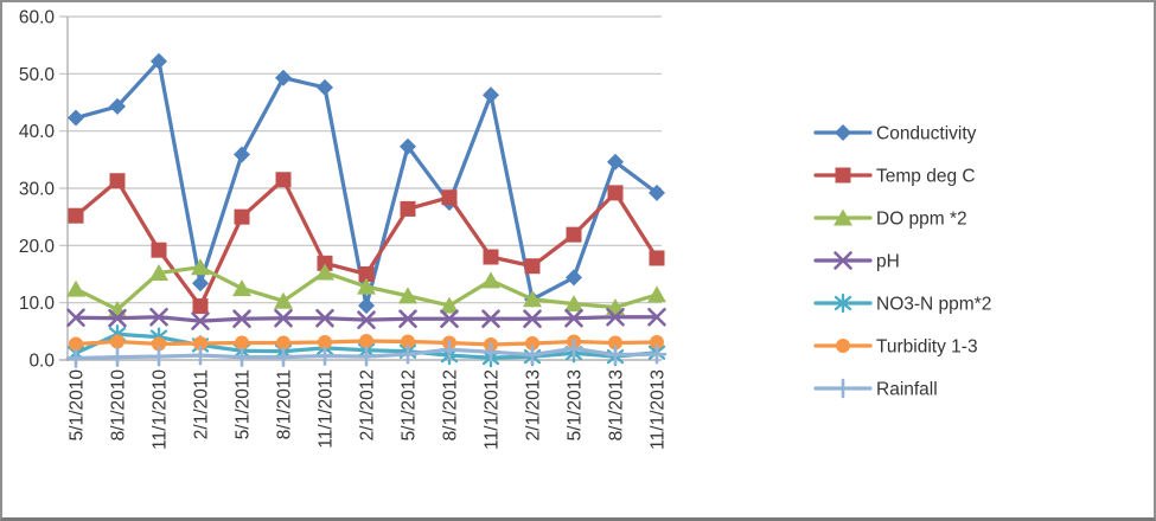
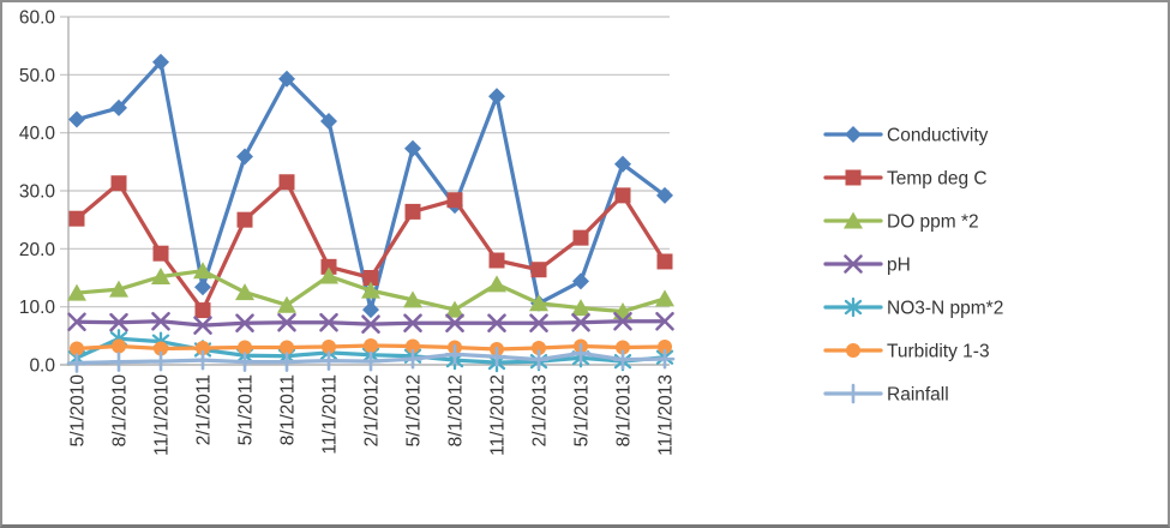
DO ppm *2/8/1/2010: 9 -> 13
Conductivity/11/1/2011: 48 -> 42
